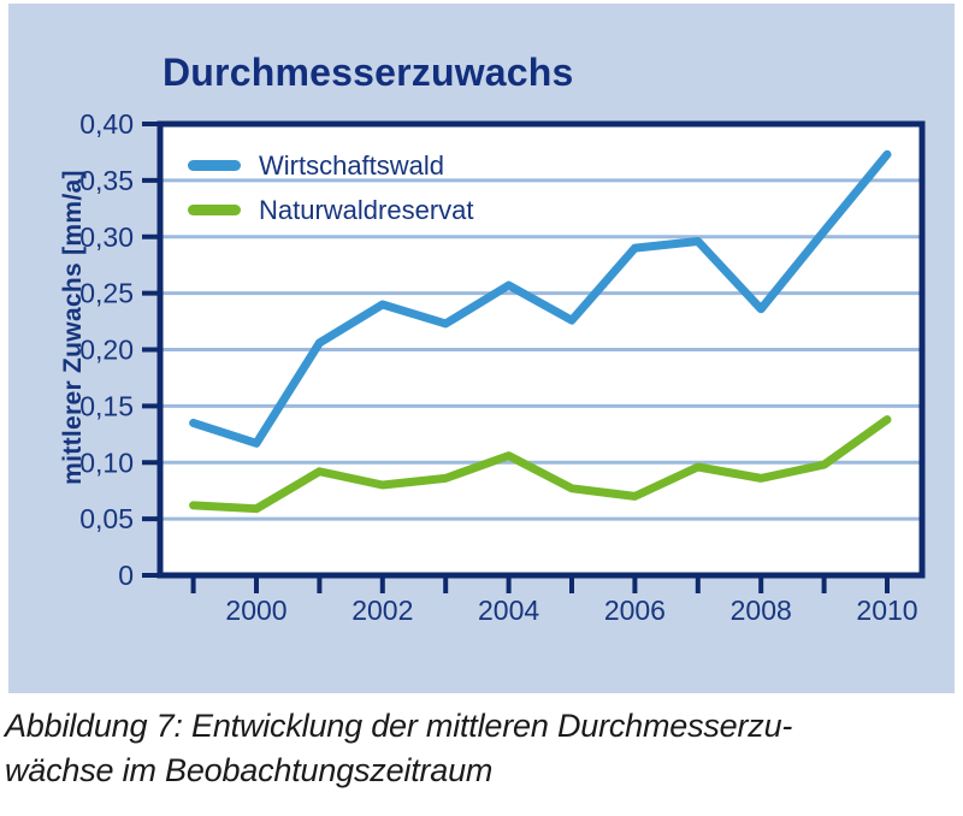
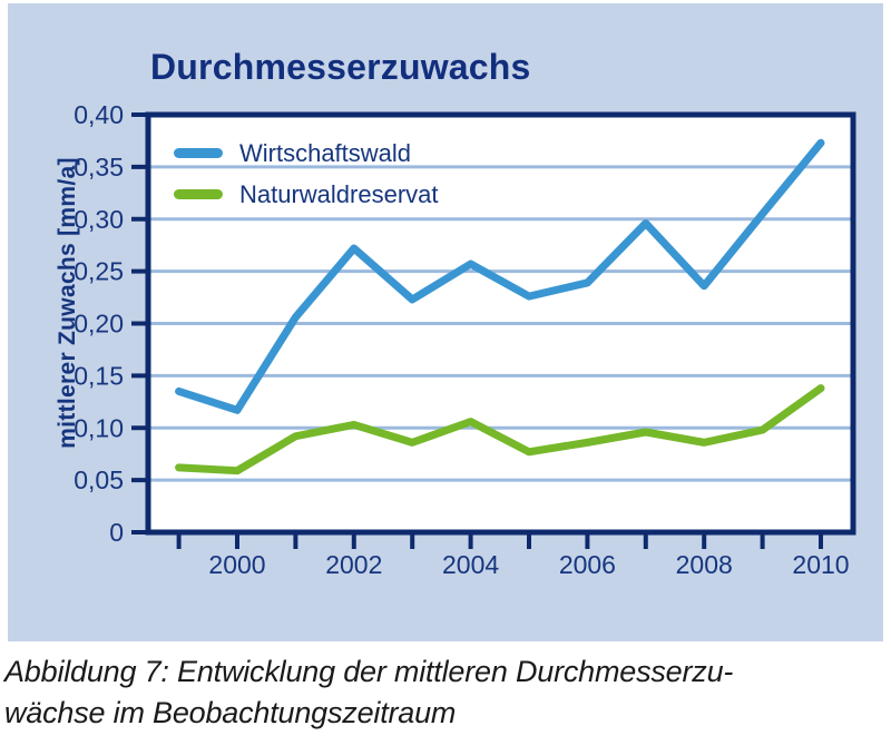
Wirtschaftswald/2002: 0,24 -> 0,27
Naturwaldreservat/2002: 0,08 -> 0,10
Wirtschaftswald/2006: 0,29 -> 0,24
Naturwaldreservat/2006: 0,07 -> 0,09
